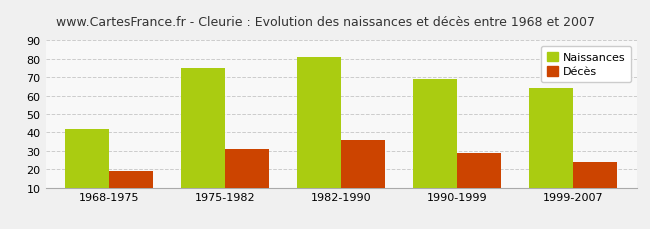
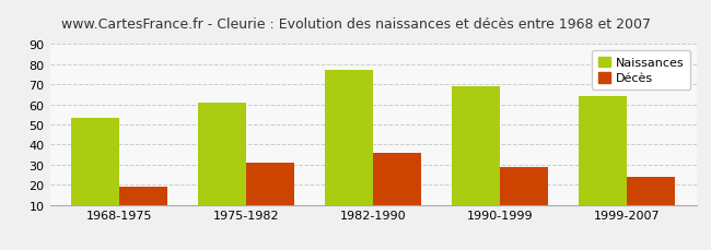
Naissances/1968-1975: 42 -> 53
Naissances/1975-1982: 75 -> 61
Naissances/1982-1990: 81 -> 77
